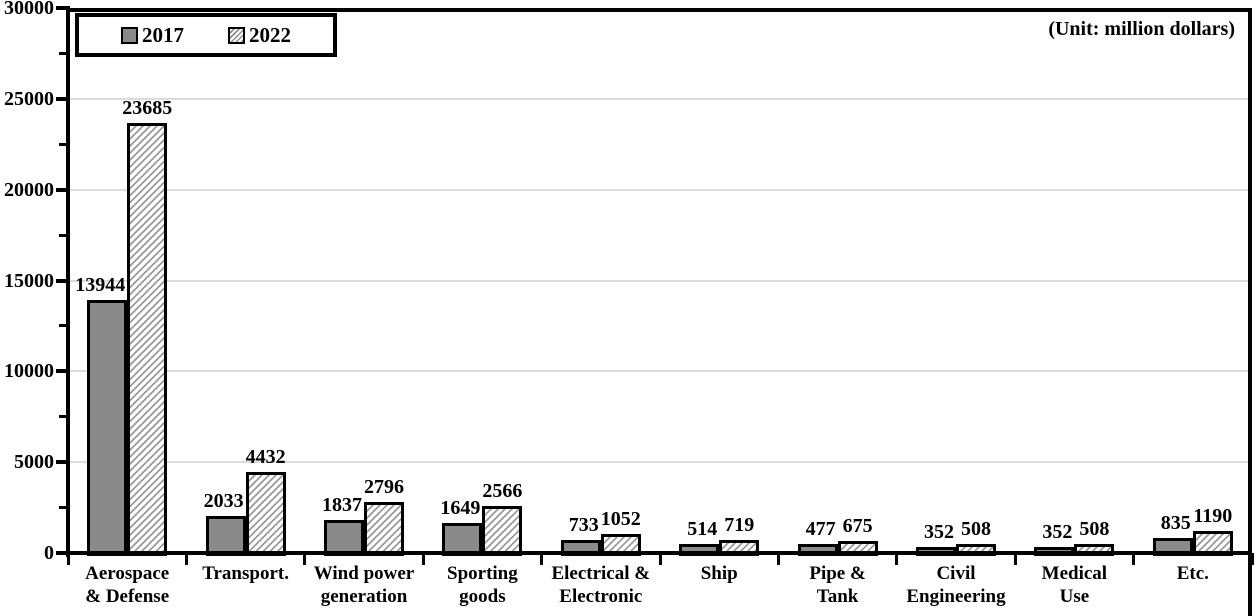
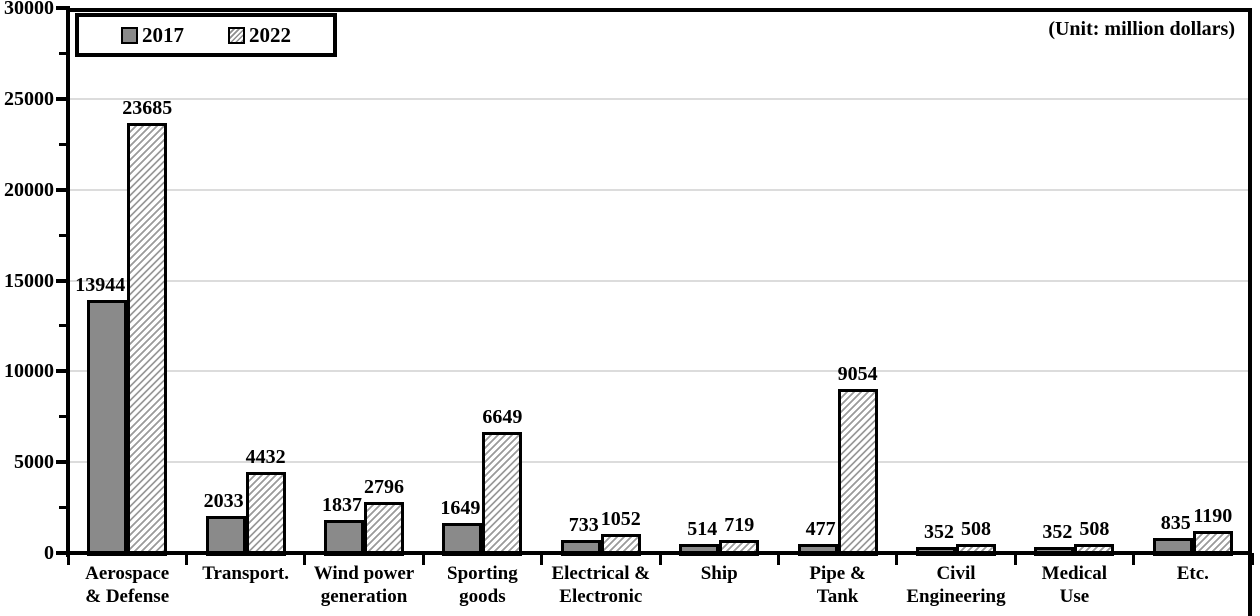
2022/Sporting goods: 2566 -> 6649
2022/Pipe & Tank: 675 -> 9054
